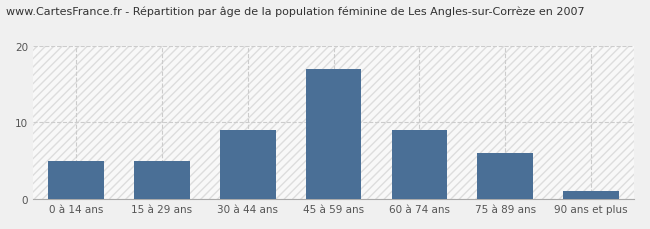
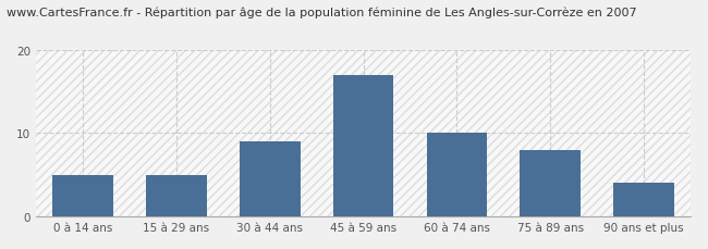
60 à 74 ans: 9 -> 10
75 à 89 ans: 6 -> 8
90 ans et plus: 1 -> 4
